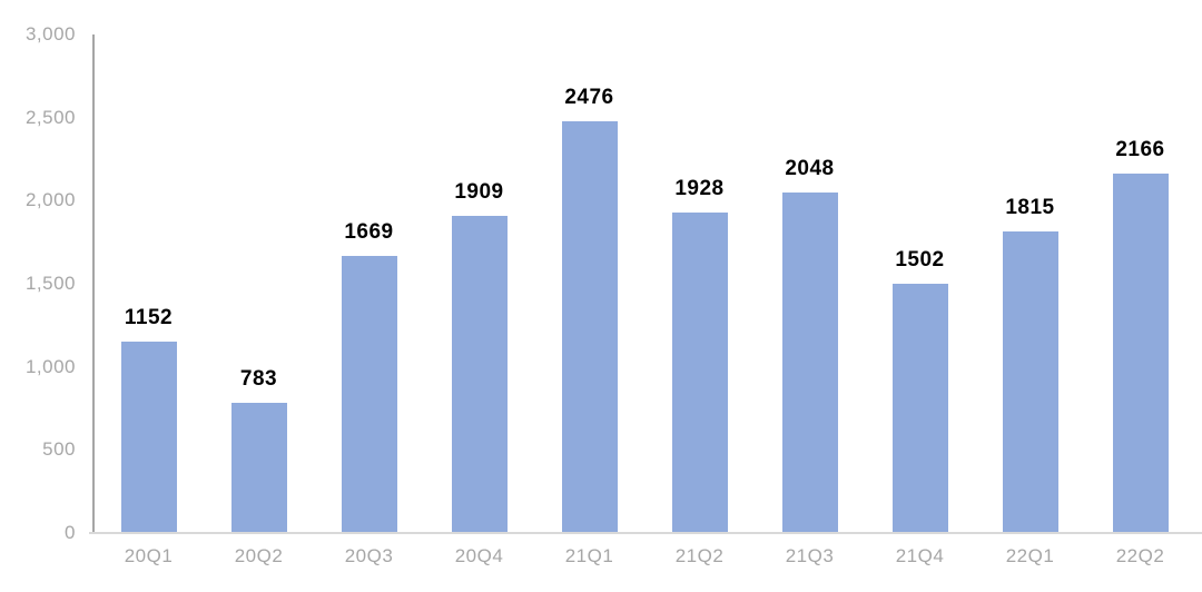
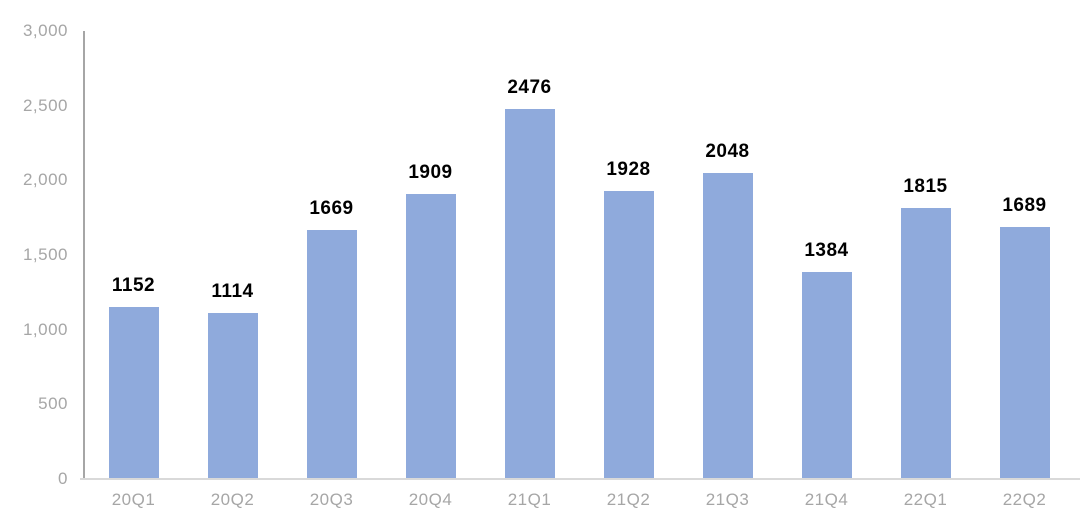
20Q2: 783 -> 1114
21Q4: 1502 -> 1384
22Q2: 2166 -> 1689
